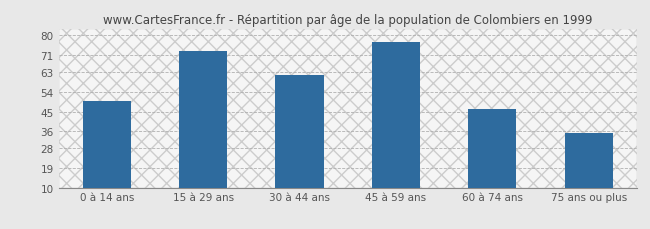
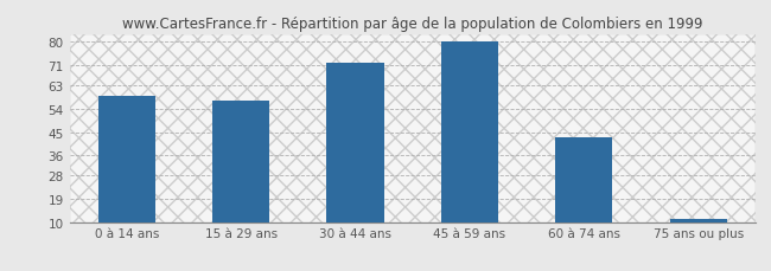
0 à 14 ans: 50 -> 59
15 à 29 ans: 73 -> 57
30 à 44 ans: 62 -> 72
45 à 59 ans: 77 -> 80
60 à 74 ans: 46 -> 43
75 ans ou plus: 35 -> 11
